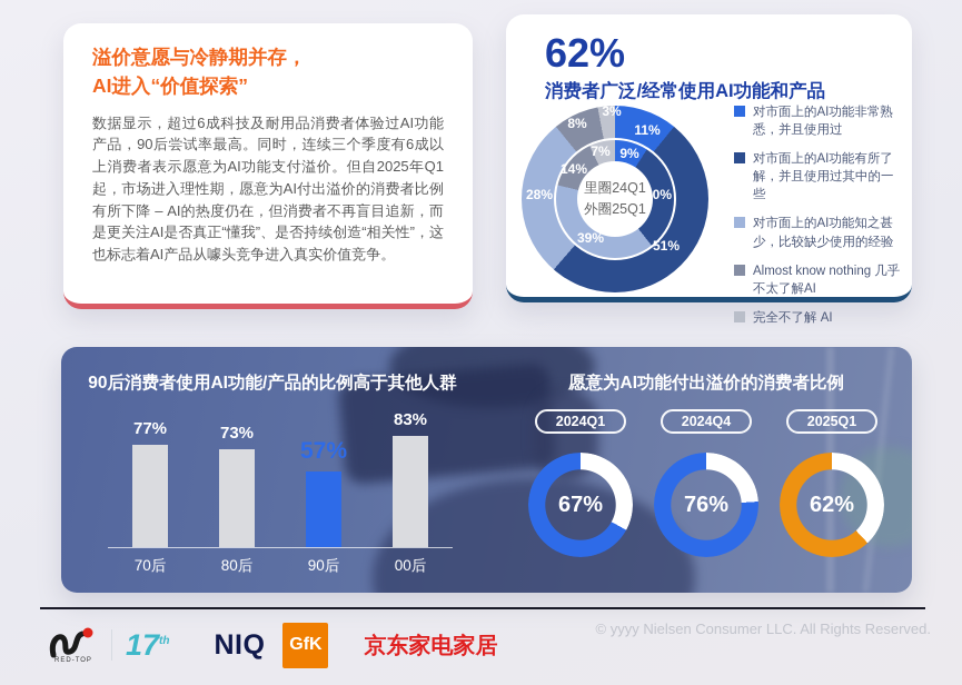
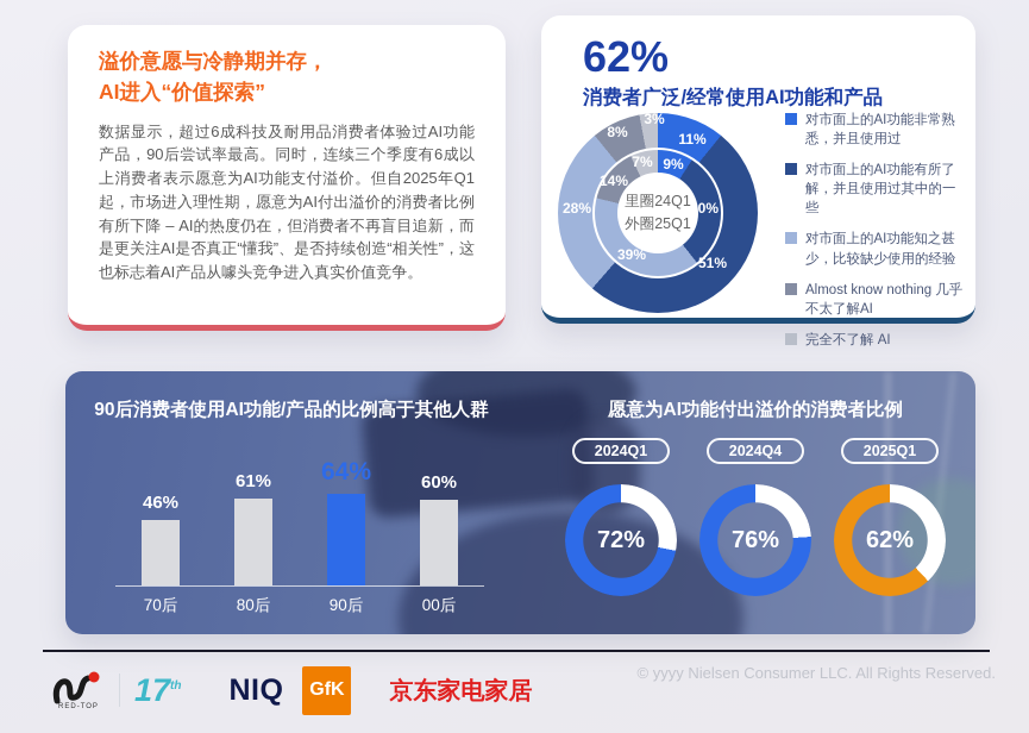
90后消费者使用AI功能/产品的比例高于其他人群/70后: 77% -> 46%
90后消费者使用AI功能/产品的比例高于其他人群/80后: 73% -> 61%
90后消费者使用AI功能/产品的比例高于其他人群/90后: 57% -> 64%
90后消费者使用AI功能/产品的比例高于其他人群/00后: 83% -> 60%
愿意为AI功能付出溢价的消费者比例/2024Q1: 67% -> 72%
